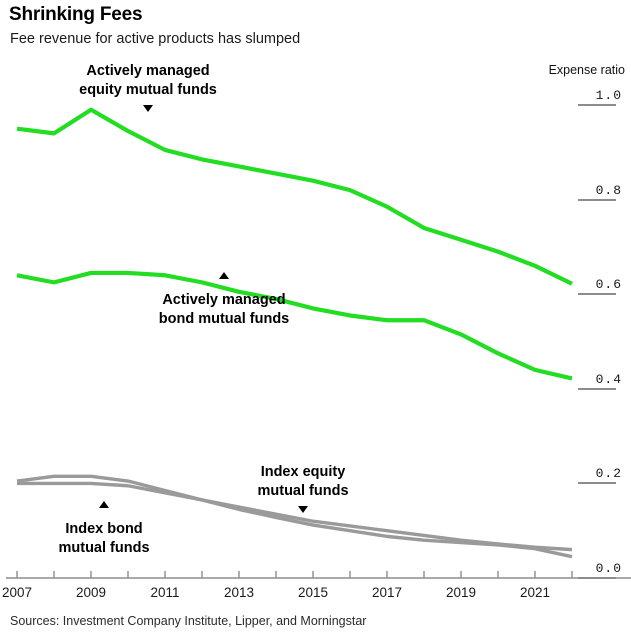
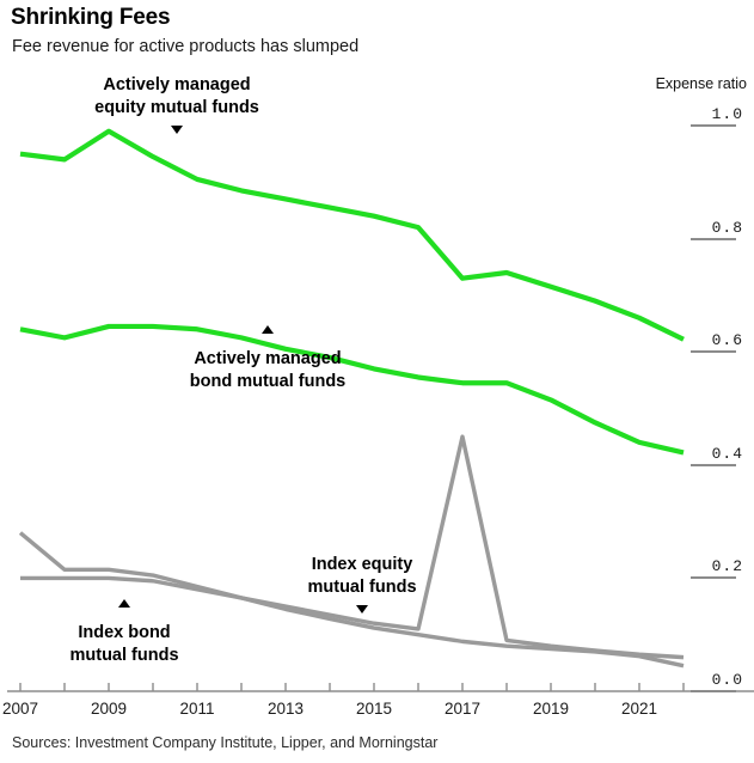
Index bond mutual funds/2007: 0.20 -> 0.28
Actively managed equity mutual funds/2017: 0.79 -> 0.73
Index equity mutual funds/2017: 0.10 -> 0.45
